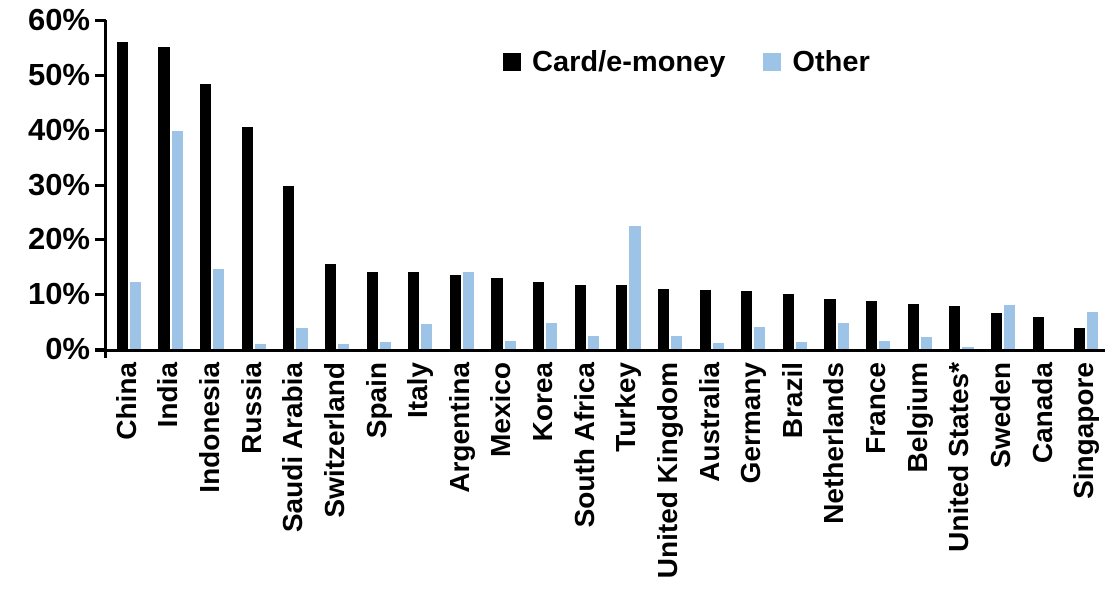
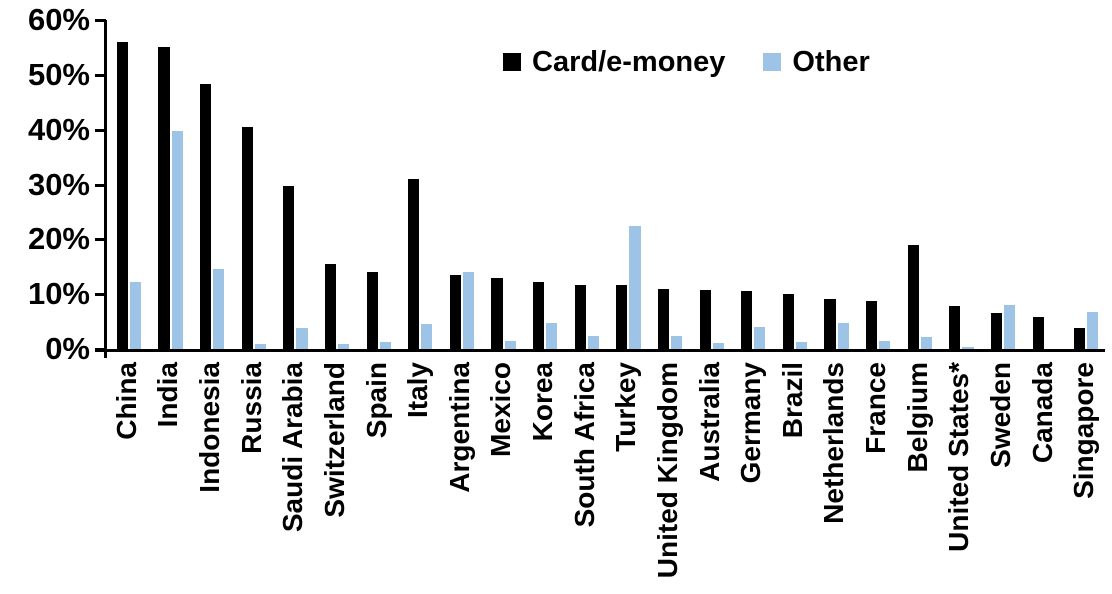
Card/e-money/Italy: 14% -> 31%
Card/e-money/Belgium: 8% -> 19%
